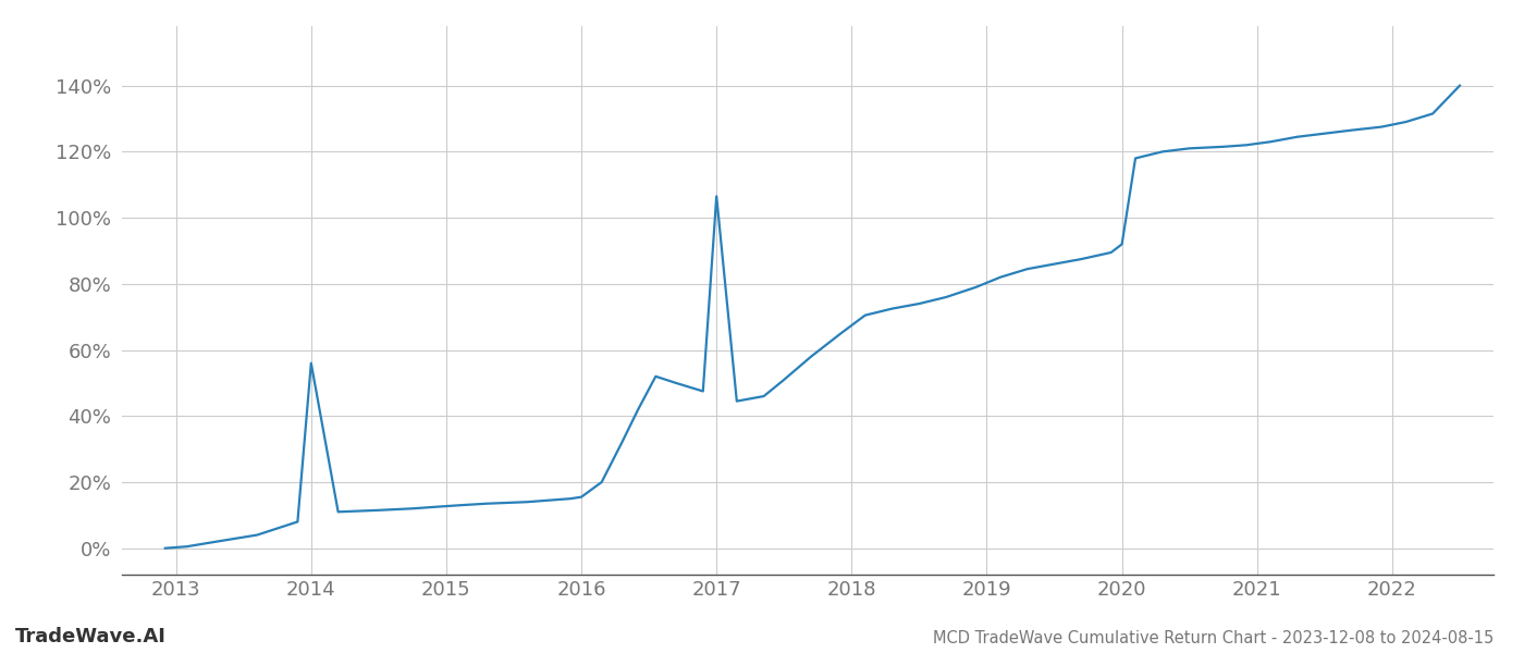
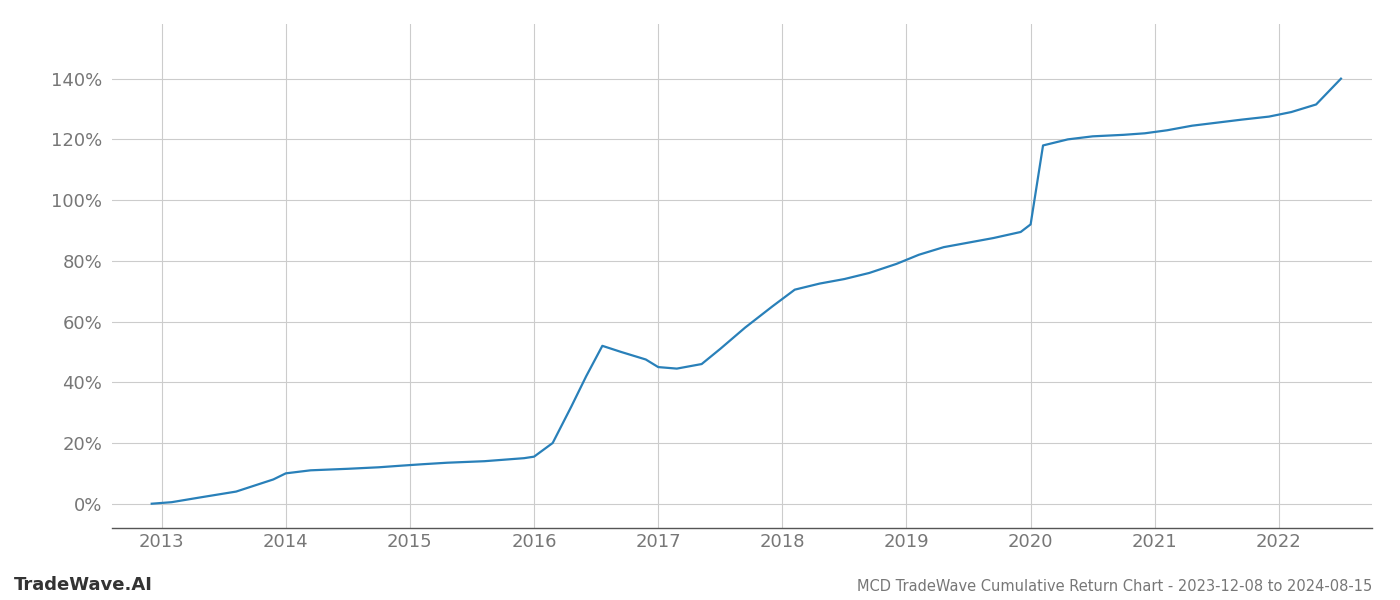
2014: 56.0% -> 10.0%
2017: 106.5% -> 45.0%
